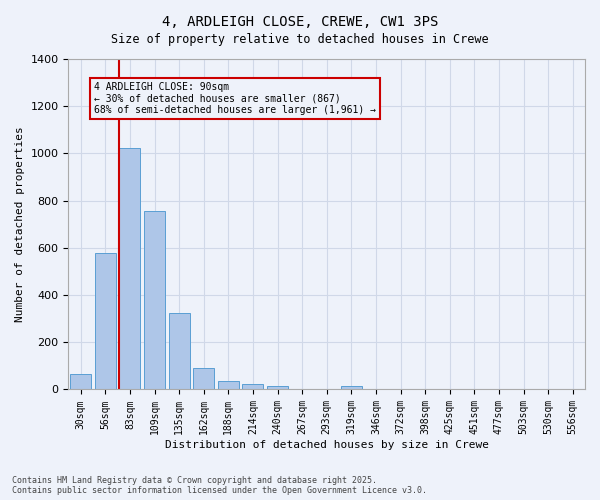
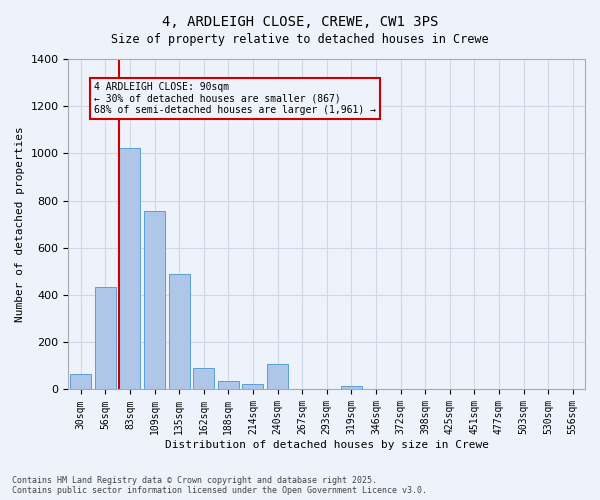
56sqm: 578 -> 435
135sqm: 325 -> 490
240sqm: 14 -> 110
